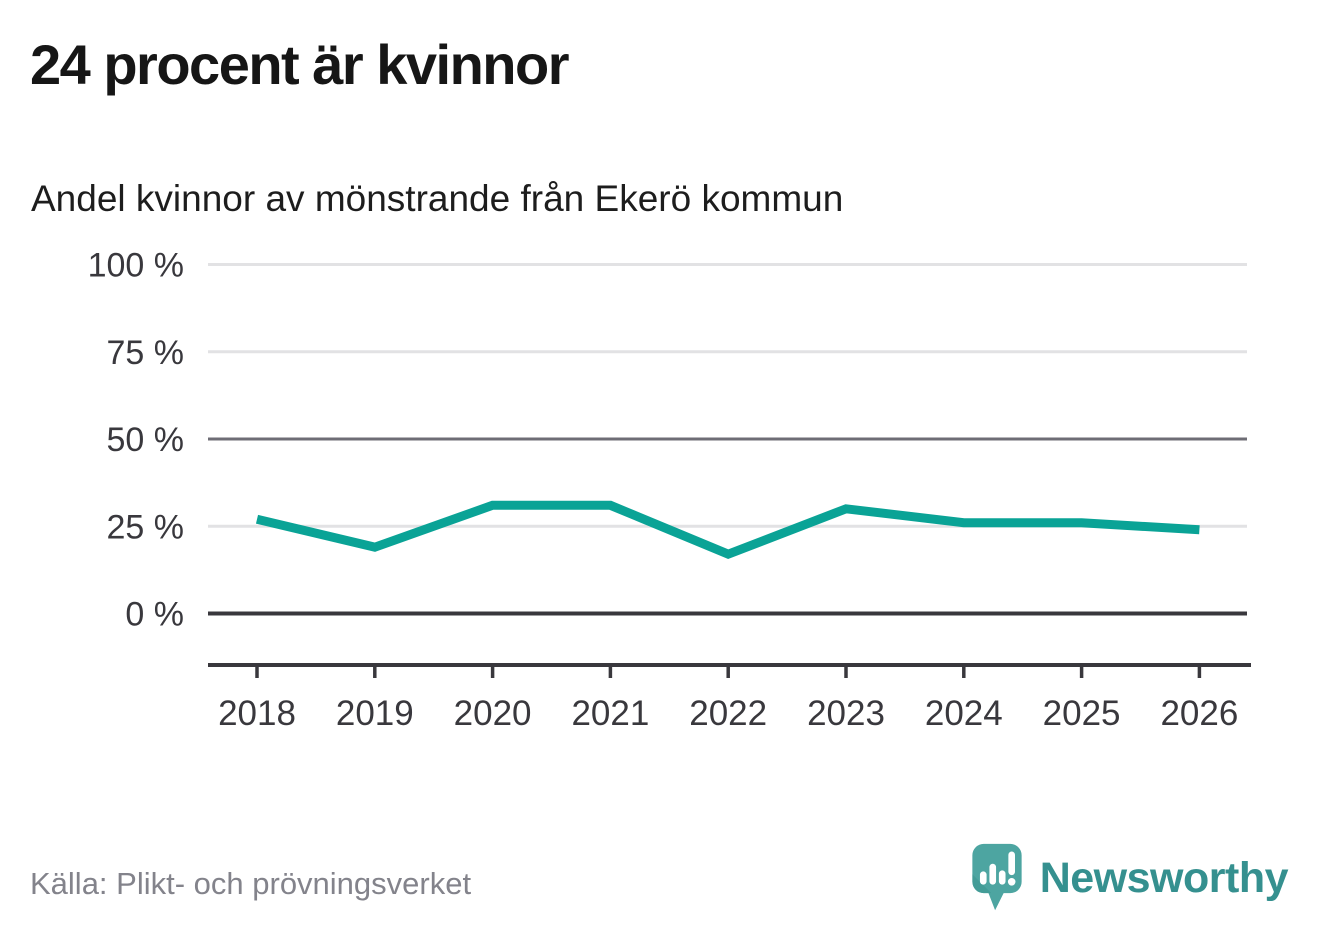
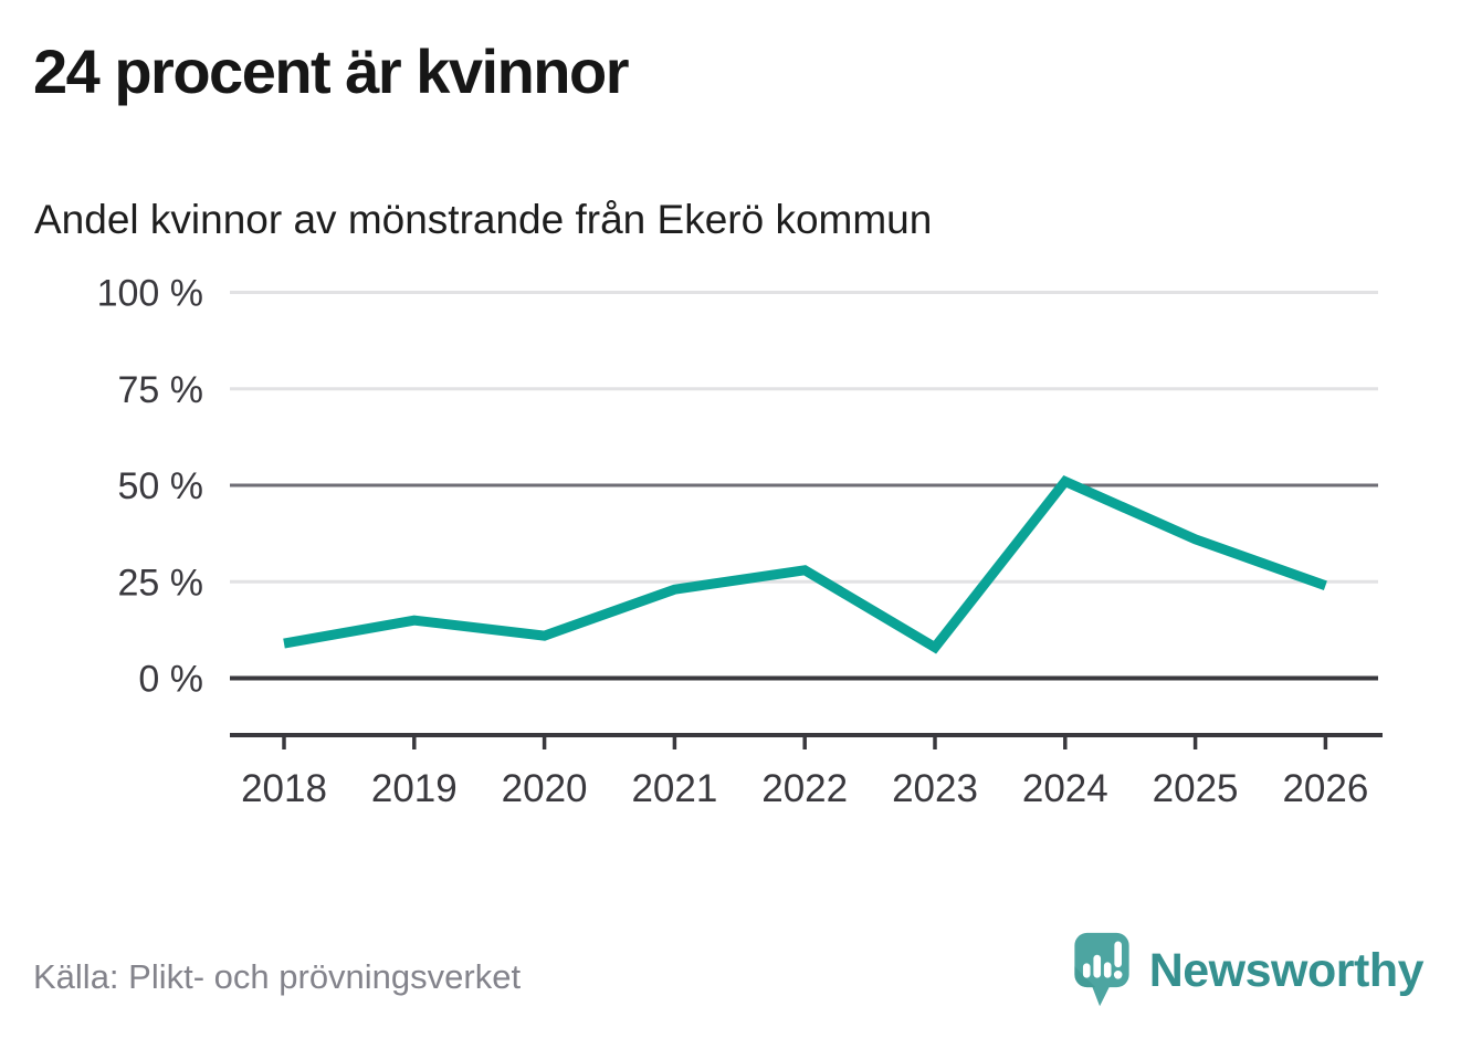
2018: 27% -> 9%
2019: 19% -> 15%
2020: 31% -> 11%
2021: 31% -> 23%
2022: 17% -> 28%
2023: 30% -> 8%
2024: 26% -> 51%
2025: 26% -> 36%
